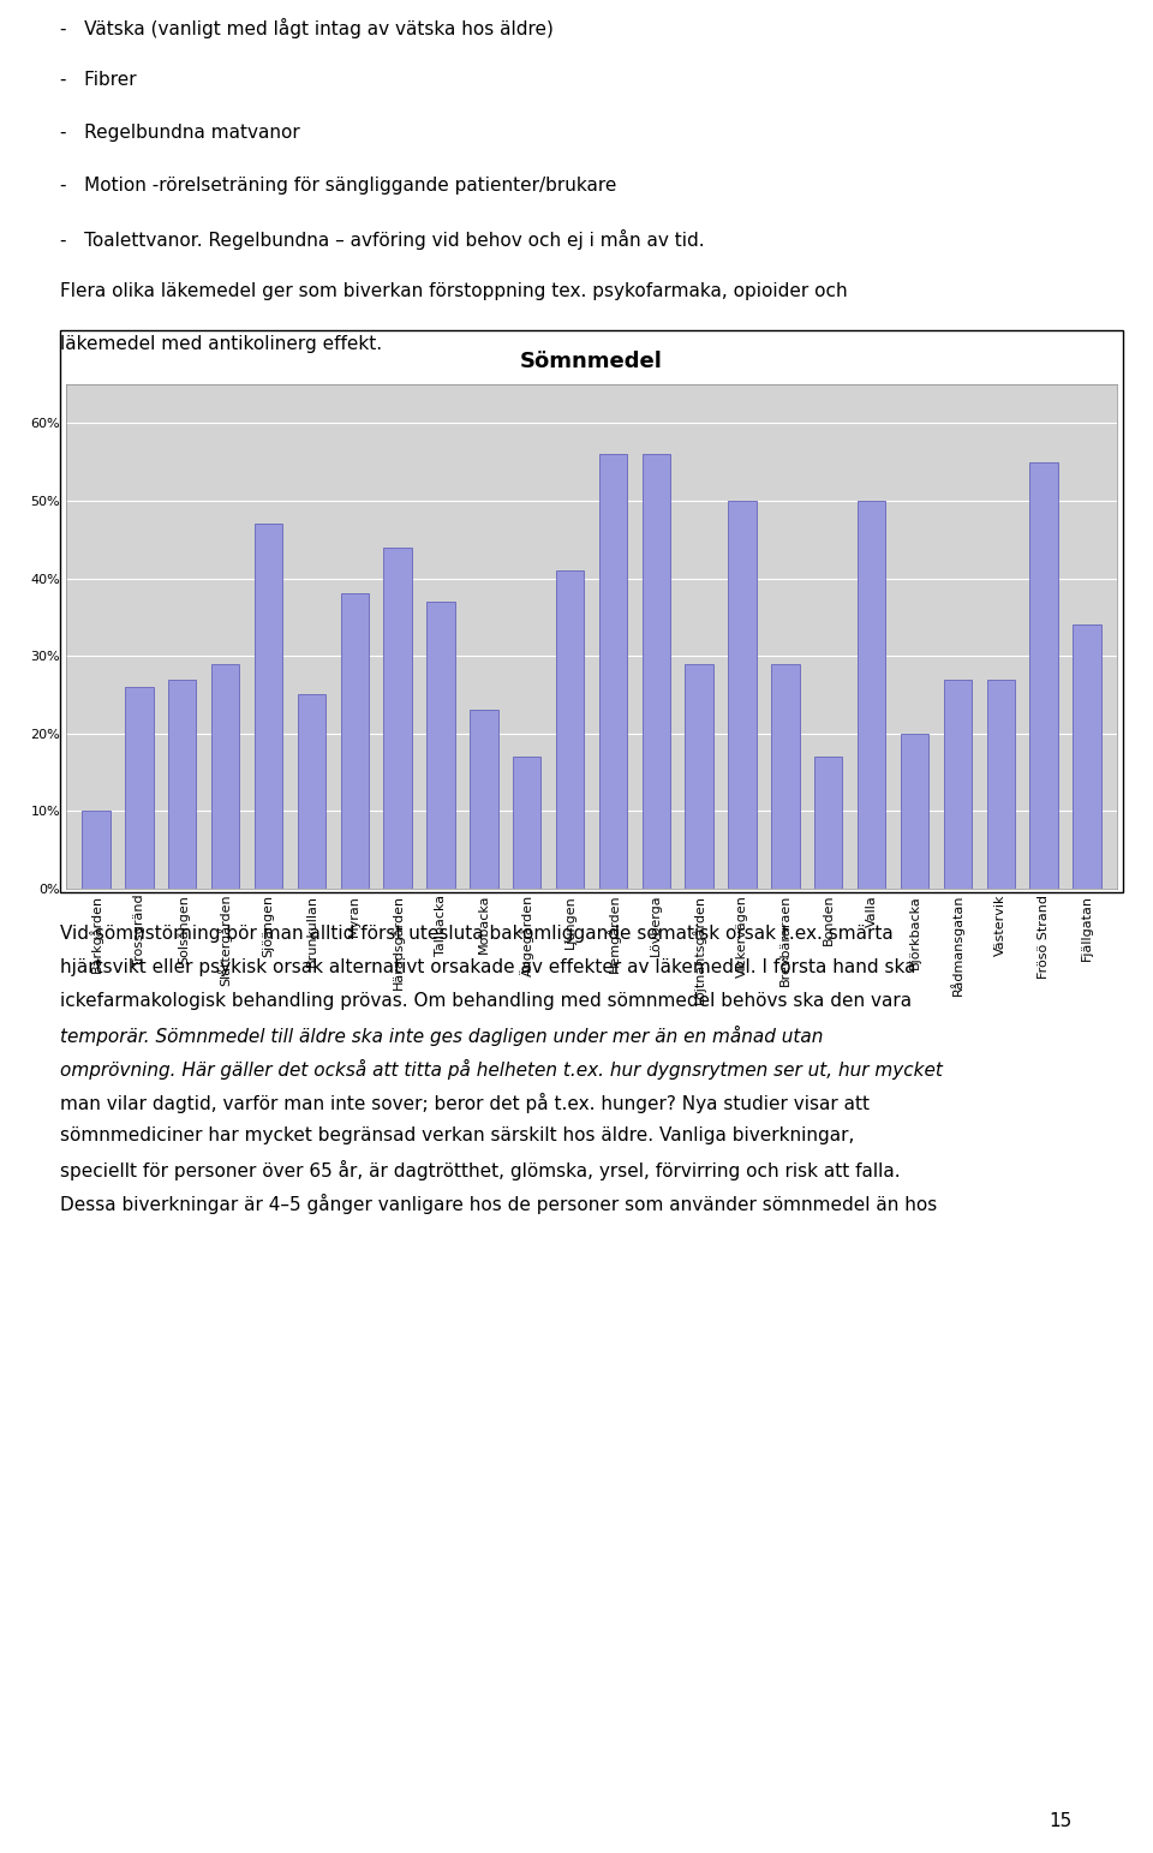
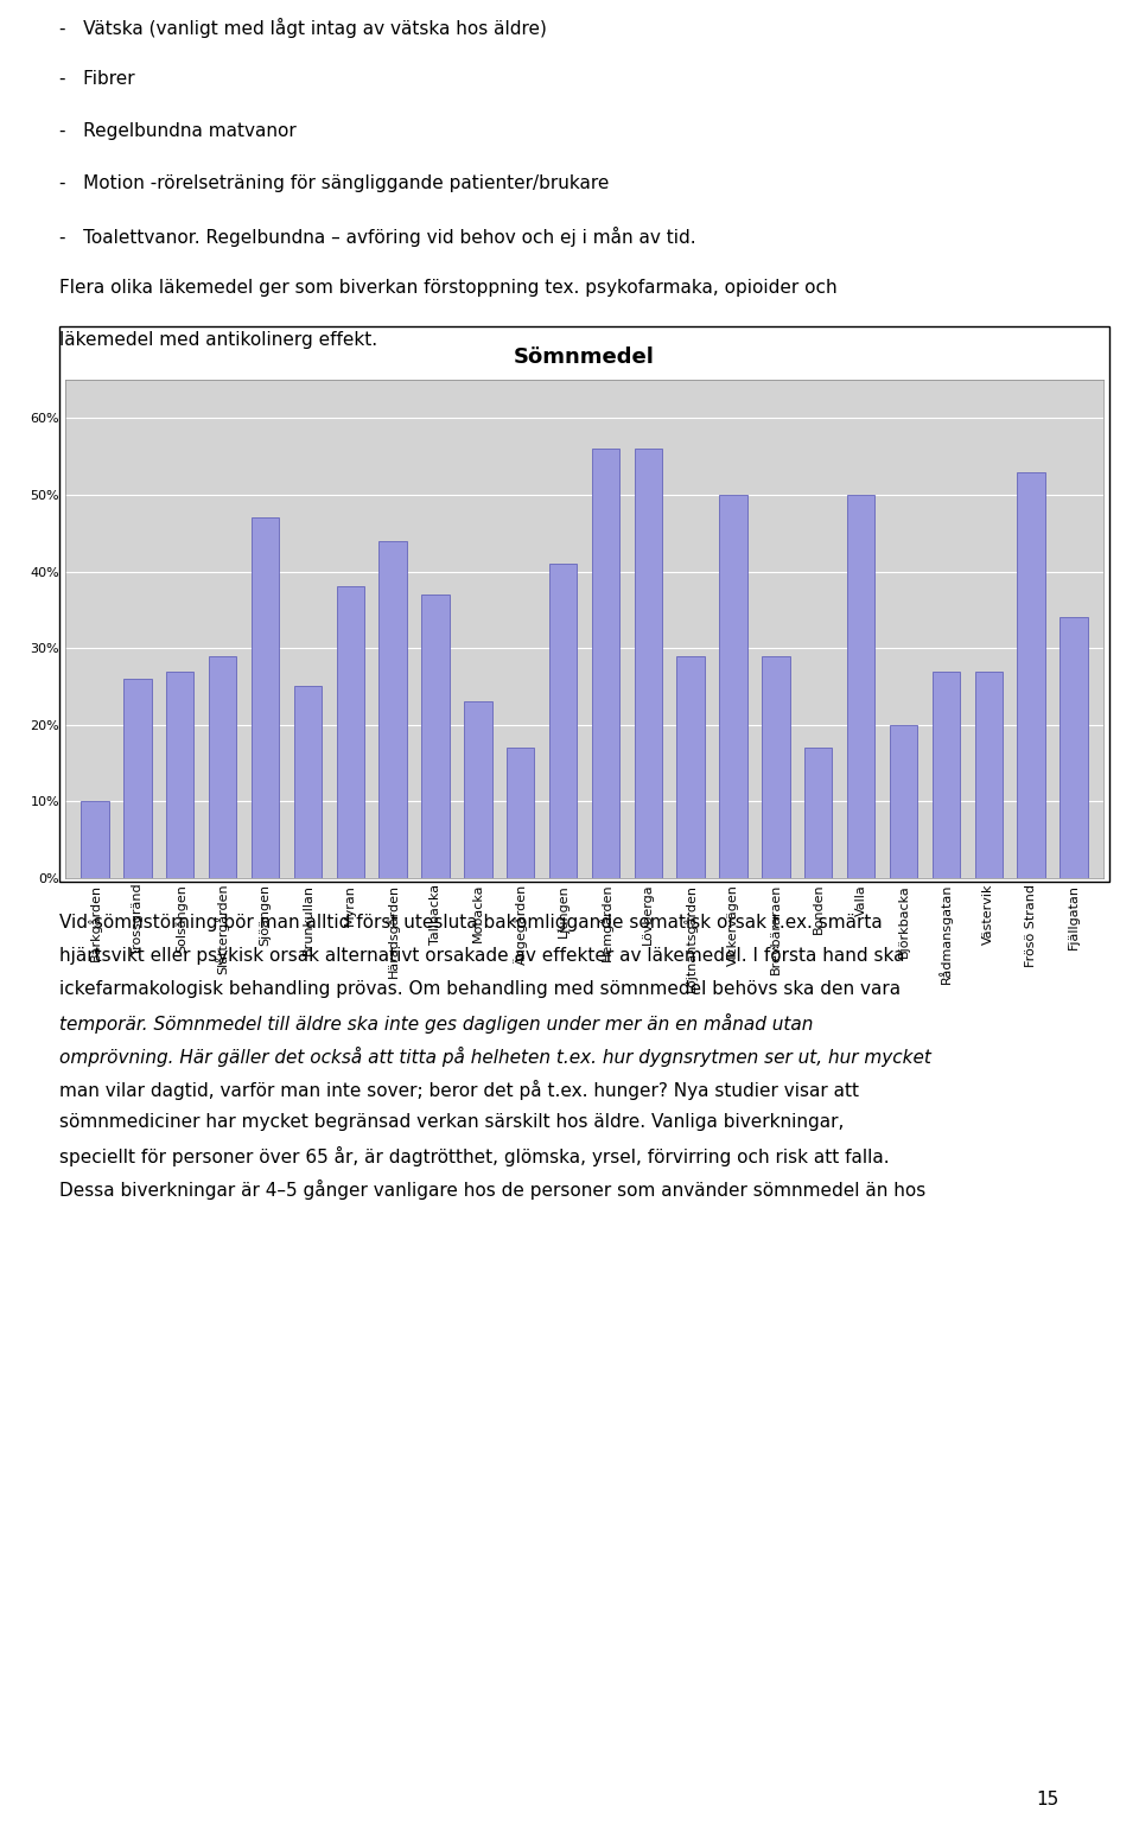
Frösö Strand: 55% -> 53%
